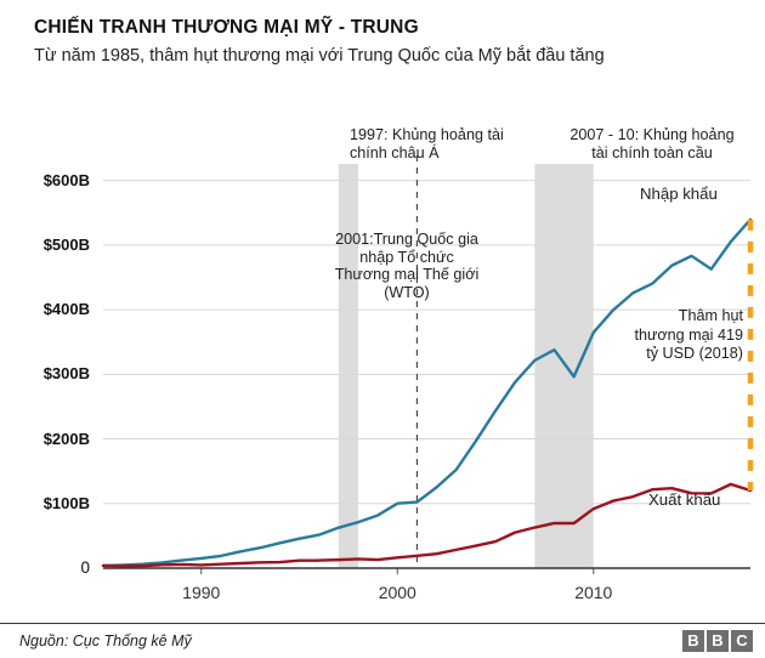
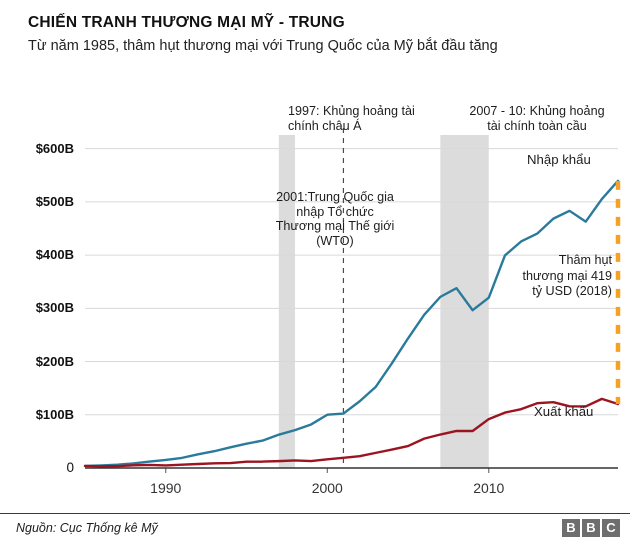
Nhập khẩu/2010: $360B -> $320B
